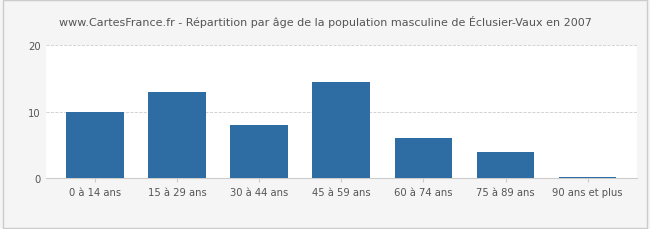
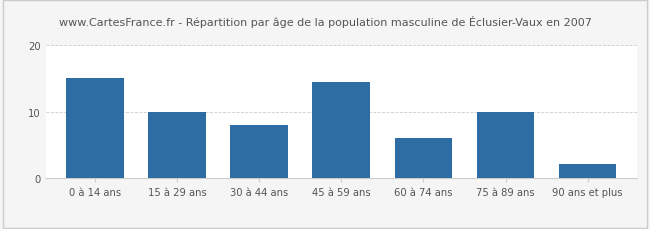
0 à 14 ans: 10.0 -> 15.0
15 à 29 ans: 13.0 -> 10.0
75 à 89 ans: 4.0 -> 10.0
90 ans et plus: 0.2 -> 2.2
